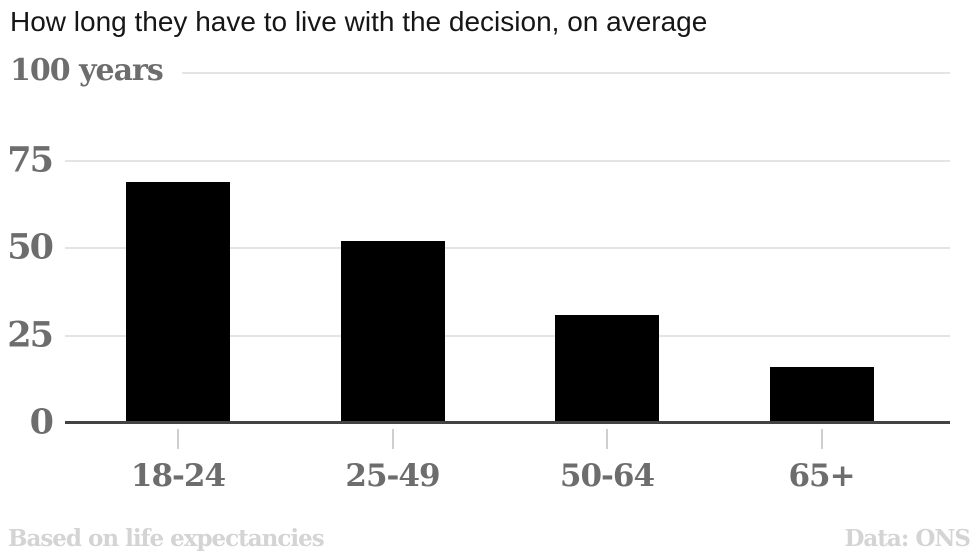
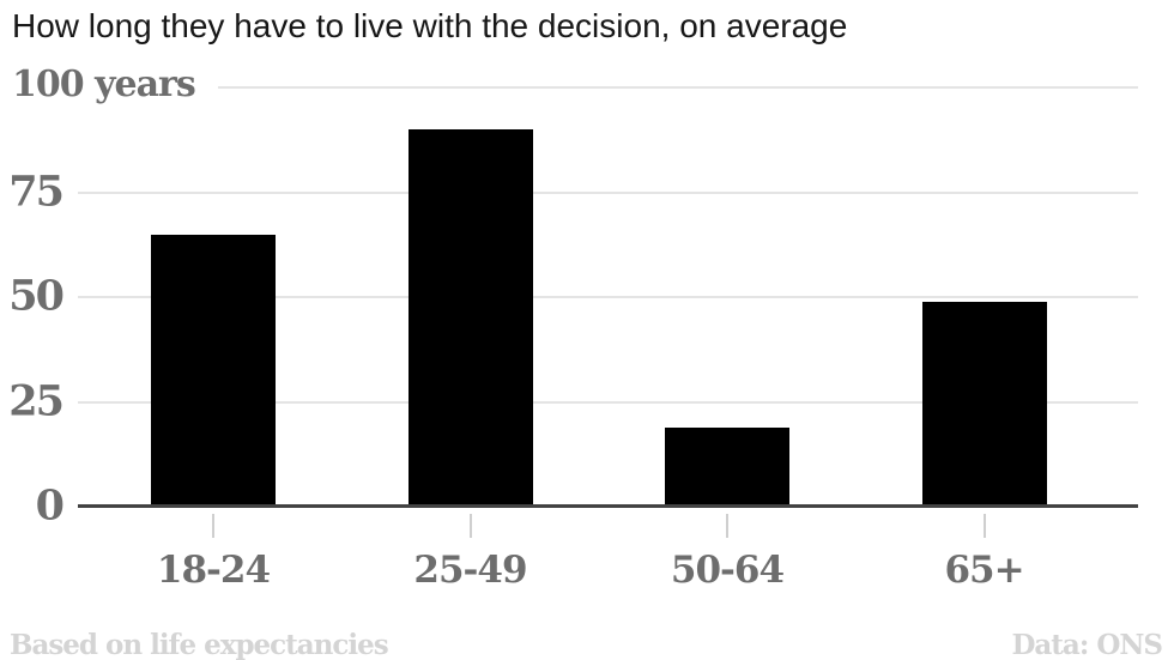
18-24: 69 -> 65
25-49: 52 -> 90
50-64: 31 -> 19
65+: 16 -> 49
